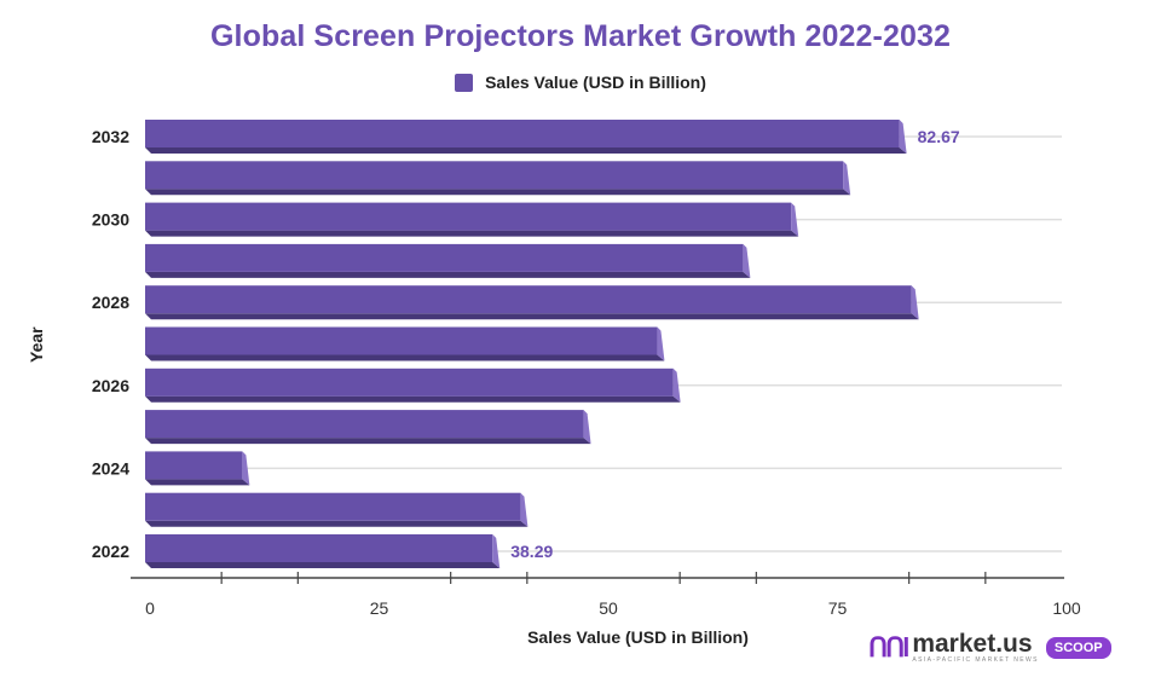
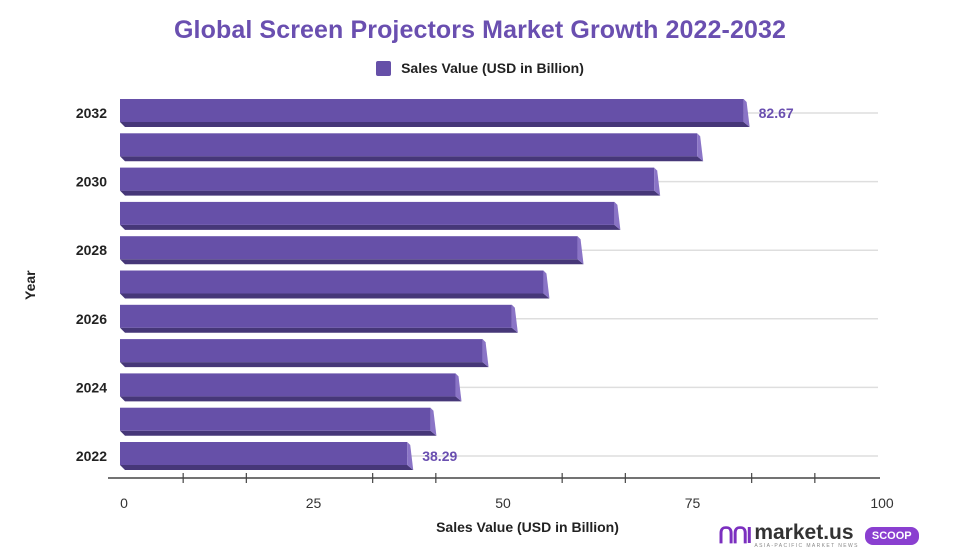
2028: 84 -> 61
2026: 58 -> 52
2024: 11 -> 45
